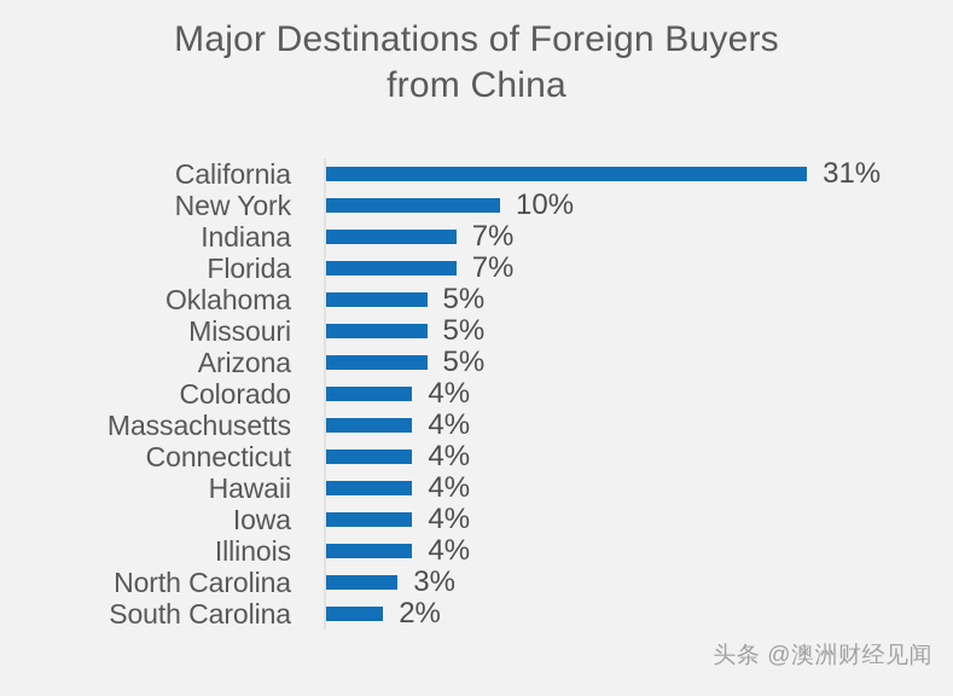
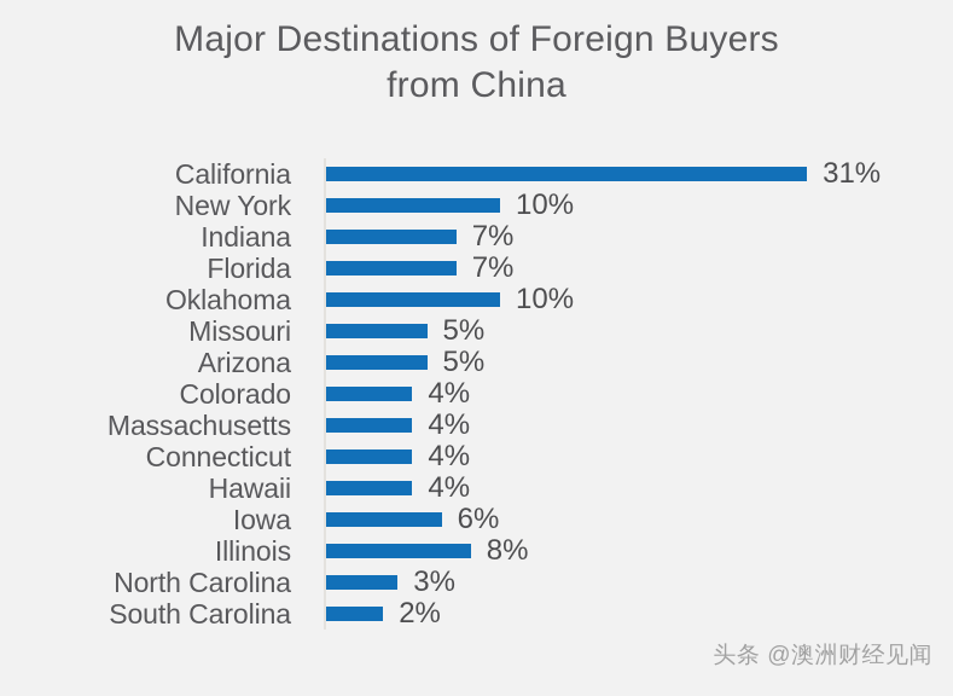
Oklahoma: 5% -> 10%
Iowa: 4% -> 6%
Illinois: 4% -> 8%
